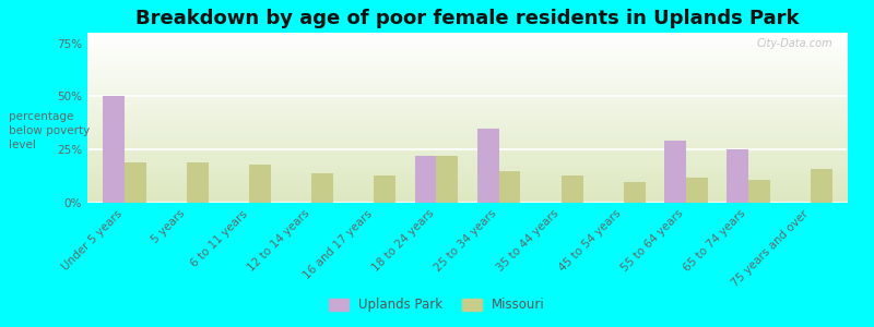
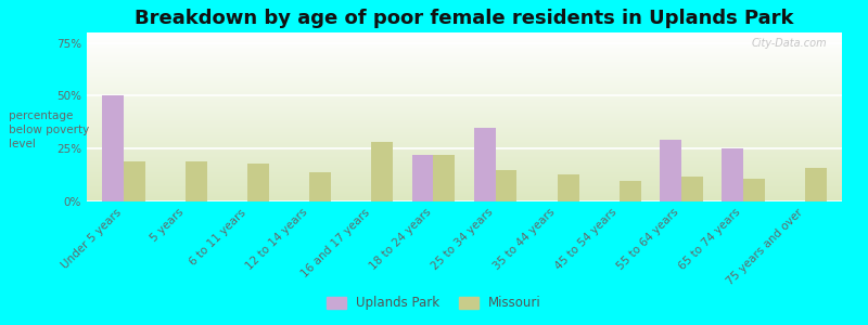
Missouri/16 and 17 years: 13% -> 28%
